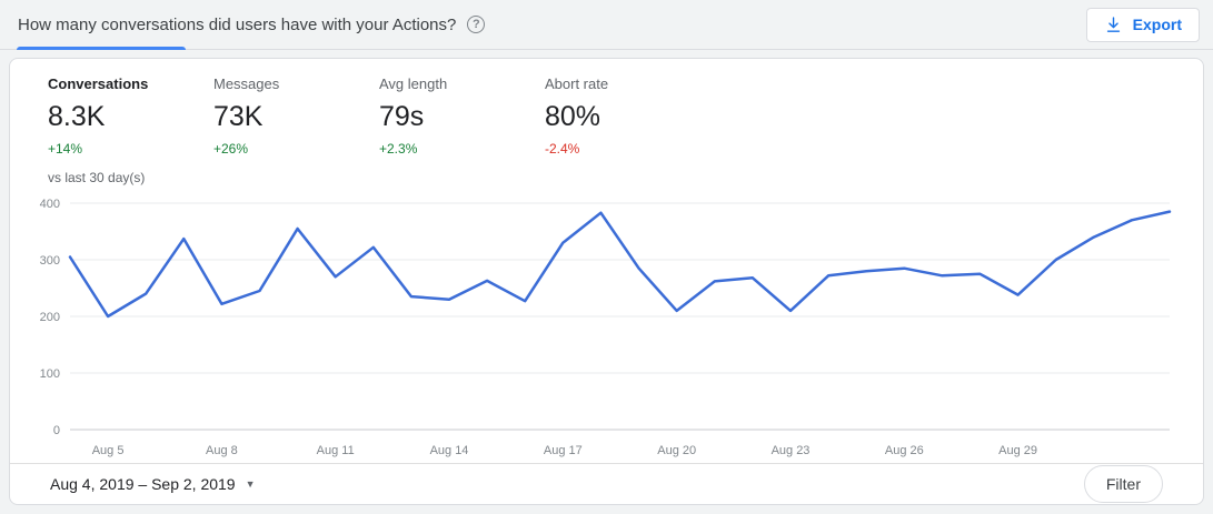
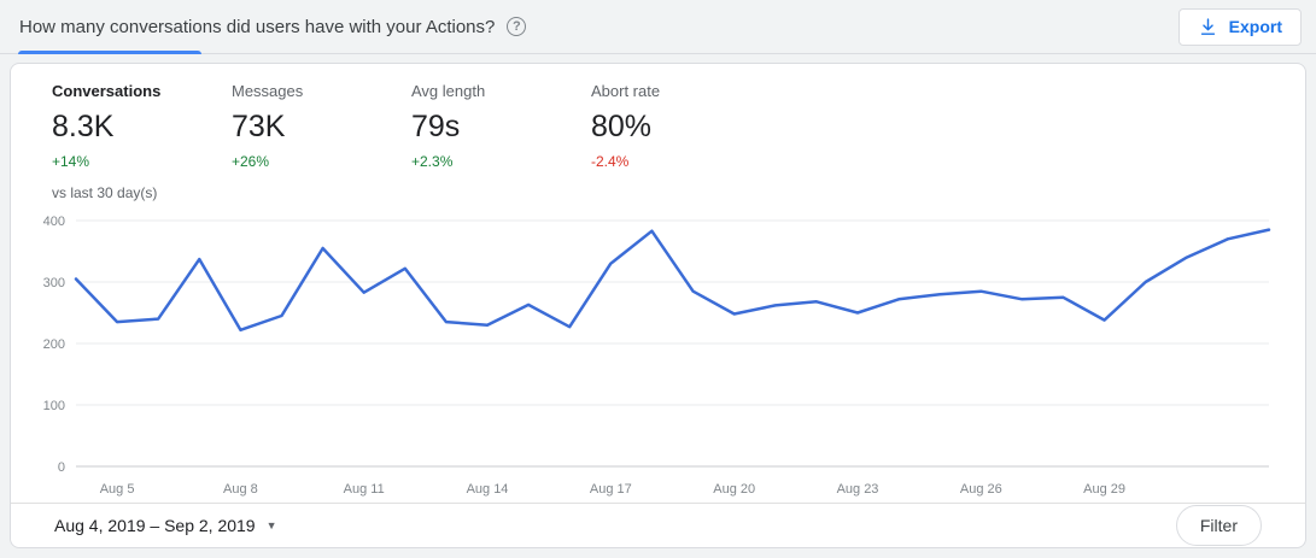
Aug 5: 200 -> 240
Aug 11: 270 -> 280
Aug 20: 210 -> 250
Aug 23: 210 -> 250
